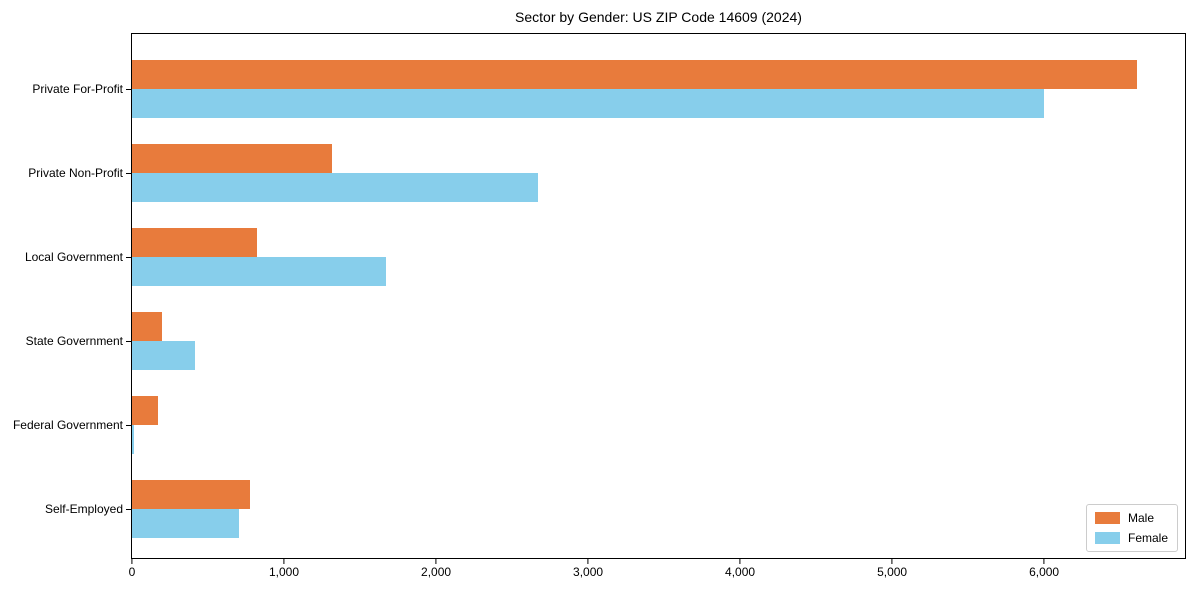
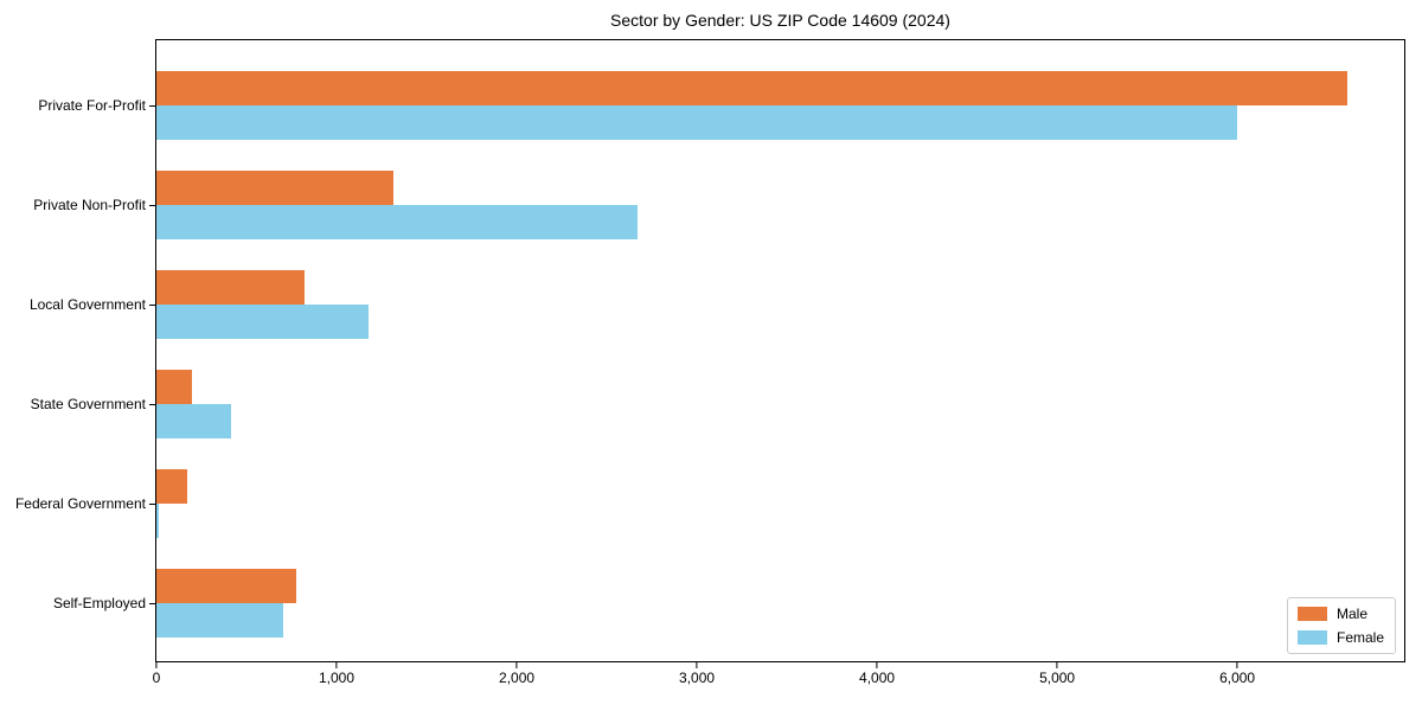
Female/Local Government: 1670 -> 1180
